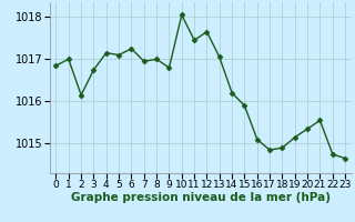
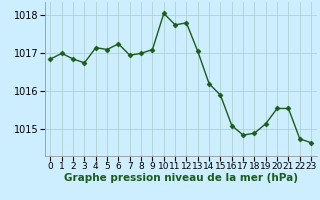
2: 1016.15 -> 1016.85
9: 1016.80 -> 1017.10
11: 1017.45 -> 1017.75
12: 1017.65 -> 1017.80
20: 1015.35 -> 1015.55
